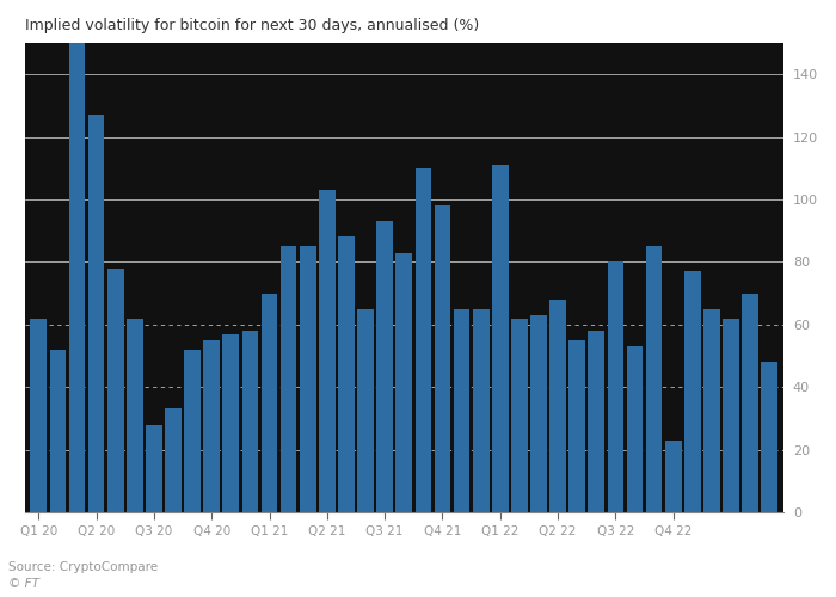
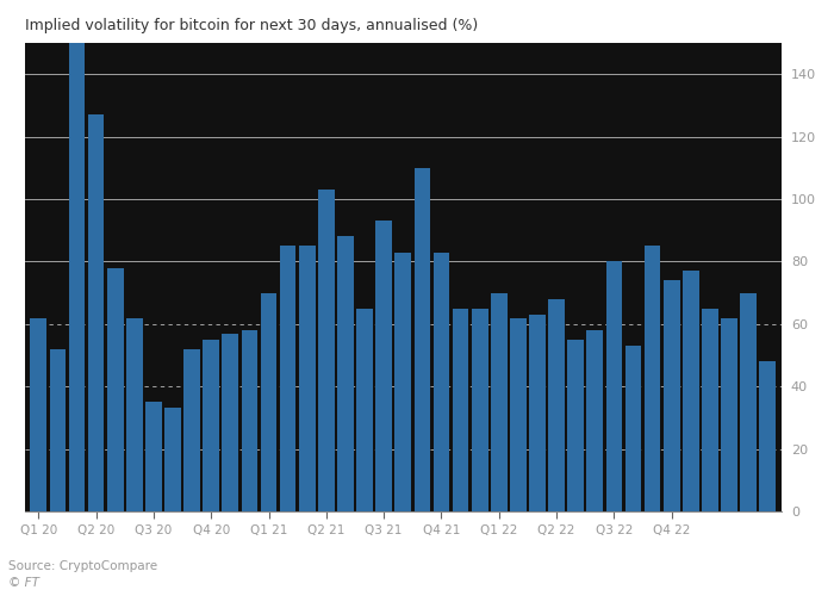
Q3 20: 28 -> 35
Q4 21: 98 -> 83
Q1 22: 111 -> 70
Q4 22: 23 -> 74
